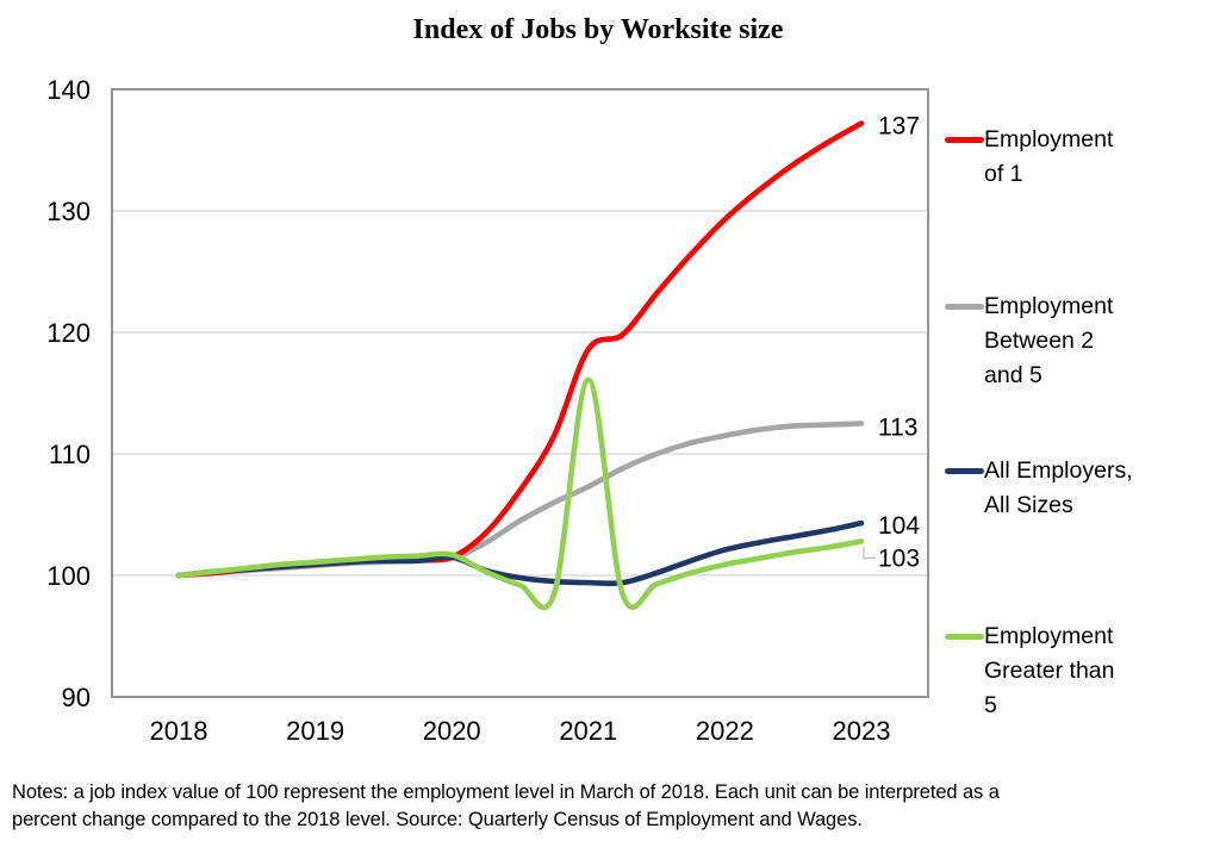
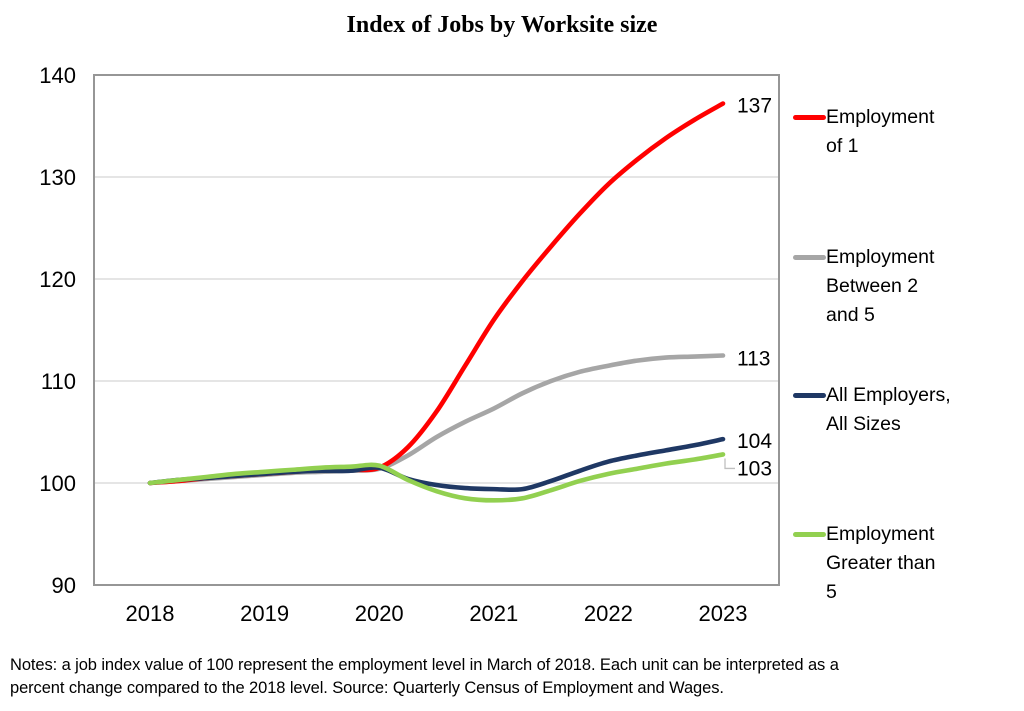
Employment of 1/2021: 118.6 -> 116.0
Employment Greater than 5/2021: 116.1 -> 98.3
